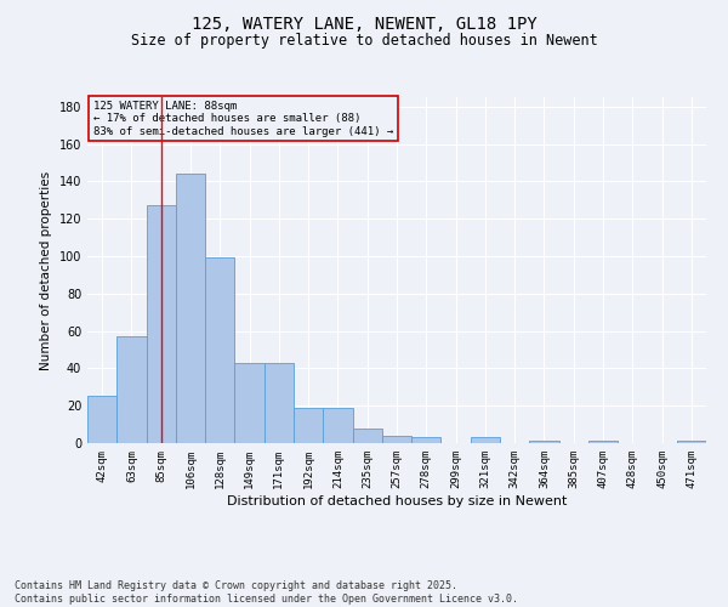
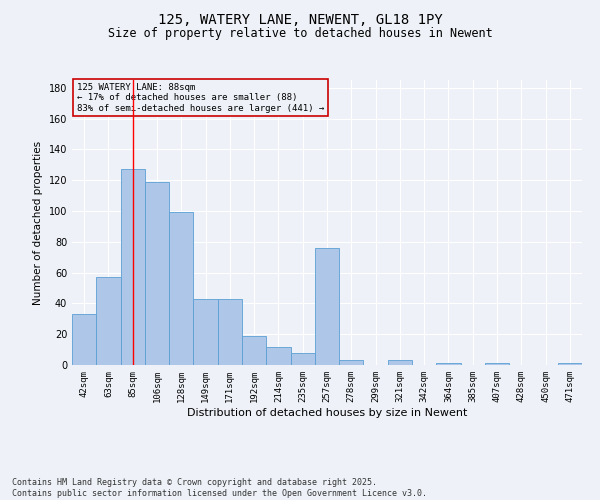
42sqm: 25 -> 33
106sqm: 144 -> 119
214sqm: 19 -> 12
257sqm: 4 -> 76
